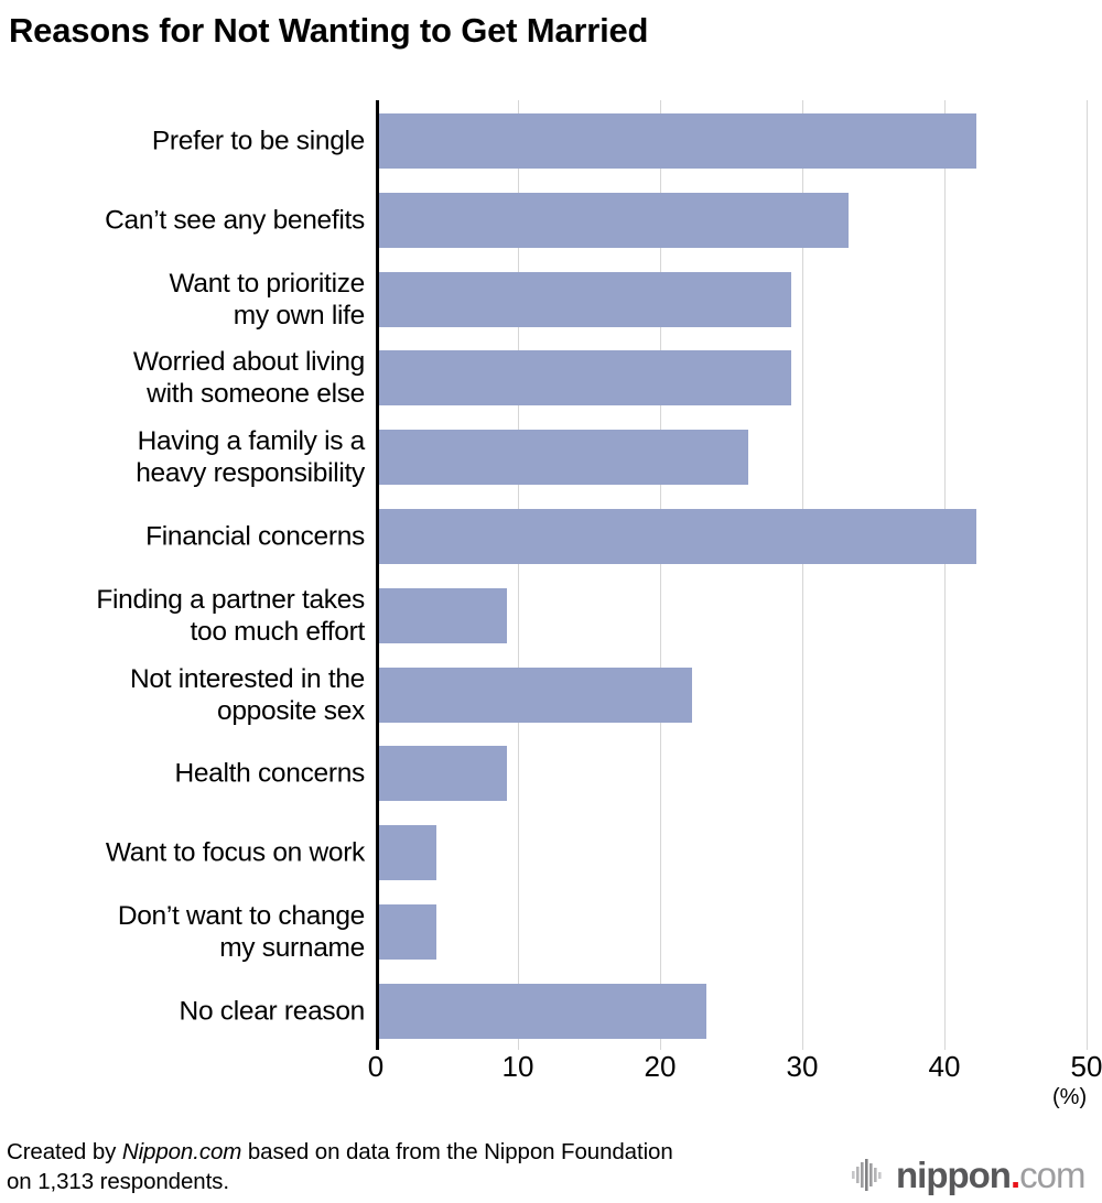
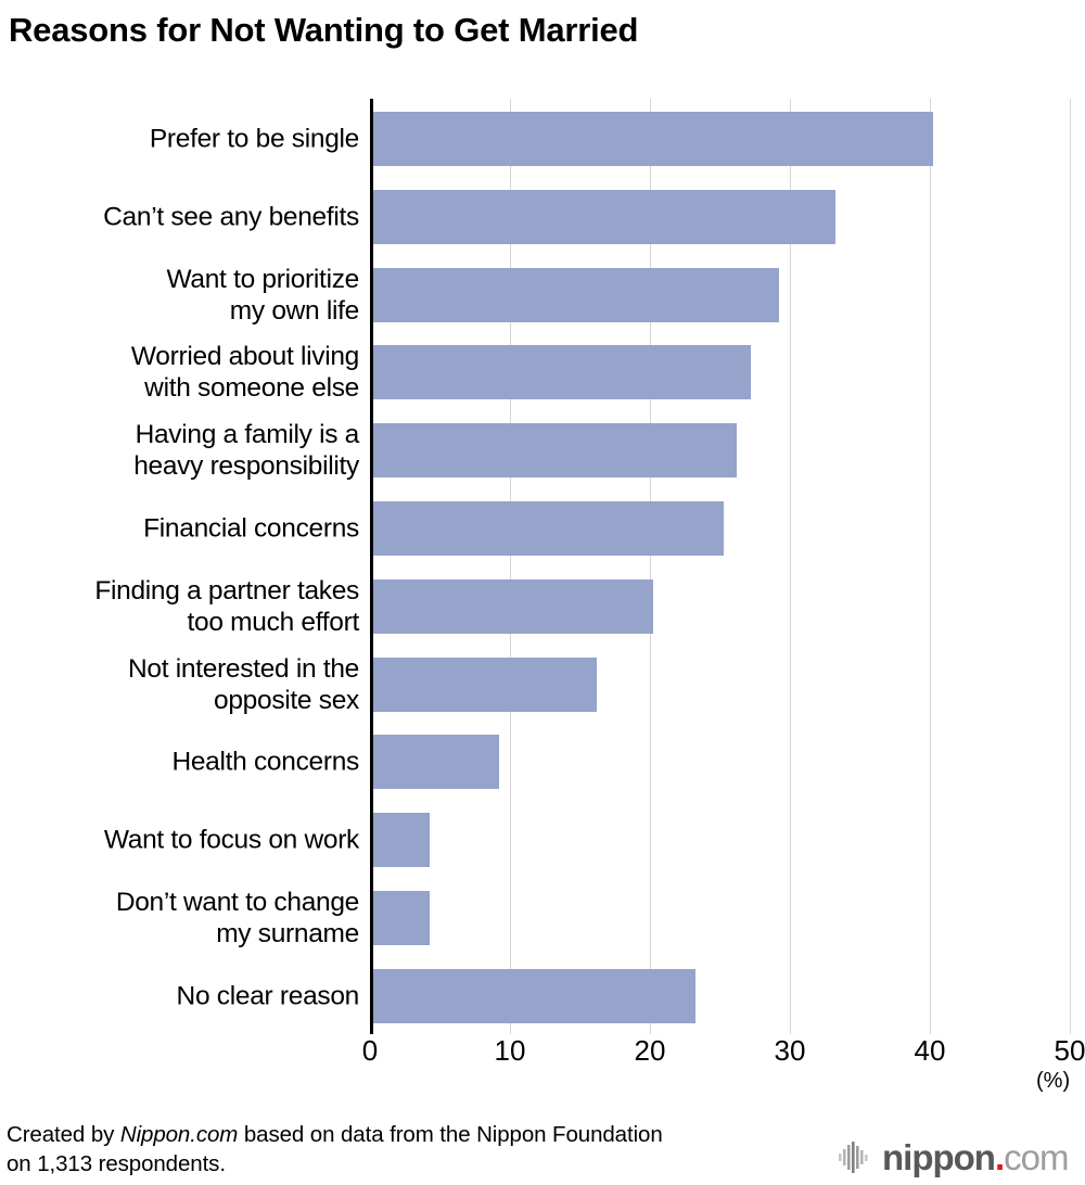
Prefer to be single: 42 -> 40
Worried about living with someone else: 29 -> 27
Financial concerns: 42 -> 25
Finding a partner takes too much effort: 9 -> 20
Not interested in the opposite sex: 22 -> 16
